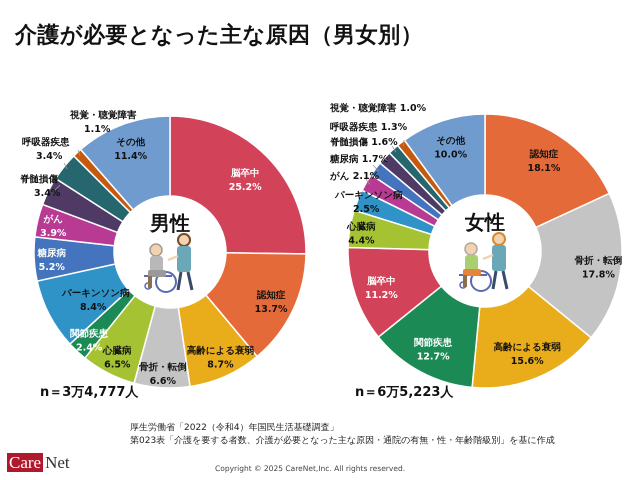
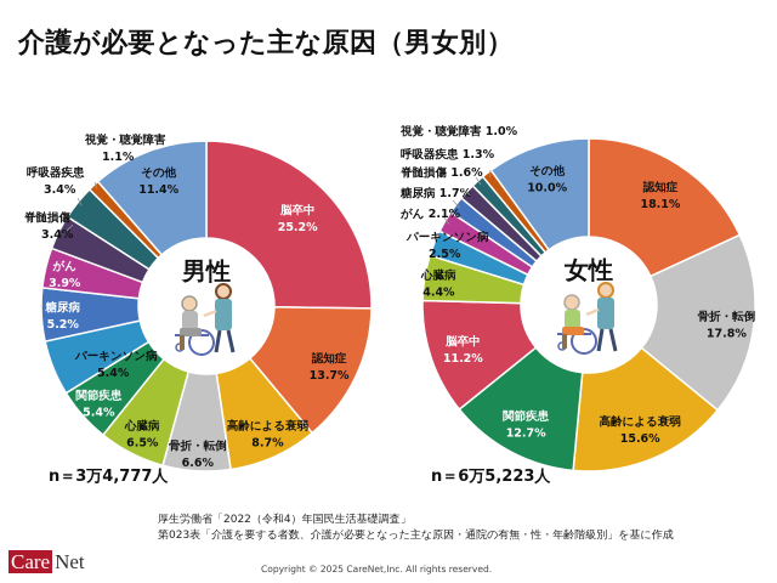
男性/関節疾患: 2.4% -> 5.4%
男性/パーキンソン病: 8.4% -> 5.4%
